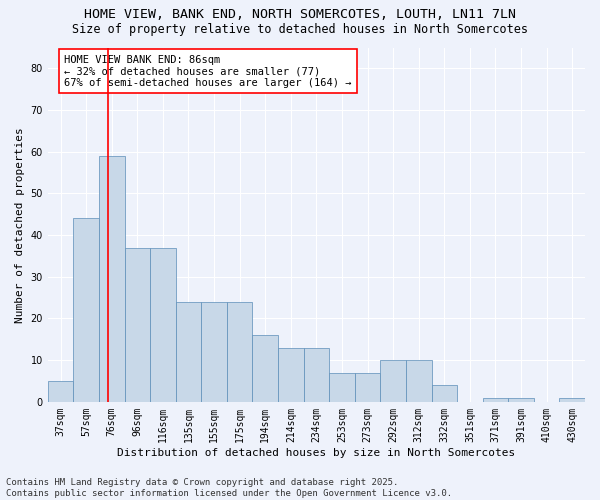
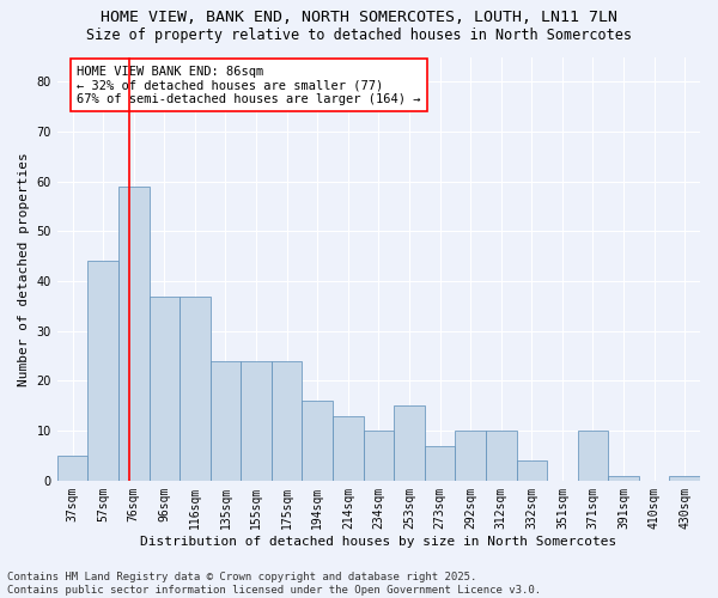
234sqm: 13 -> 10
253sqm: 7 -> 15
371sqm: 1 -> 10
